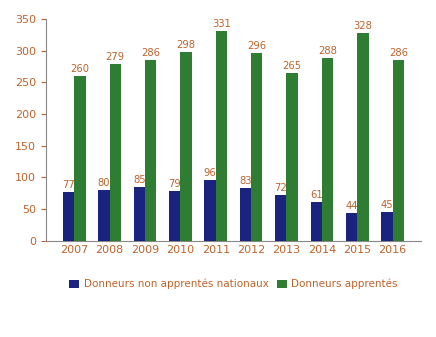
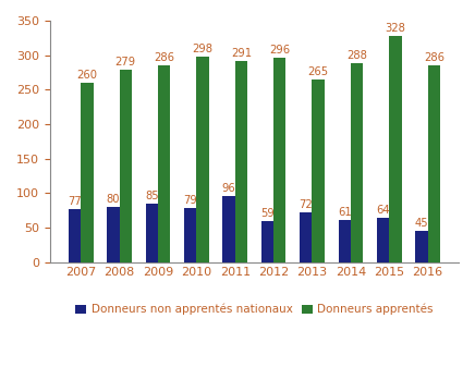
Donneurs apprentés/2011: 331 -> 291
Donneurs non apprentés nationaux/2012: 83 -> 59
Donneurs non apprentés nationaux/2015: 44 -> 64
